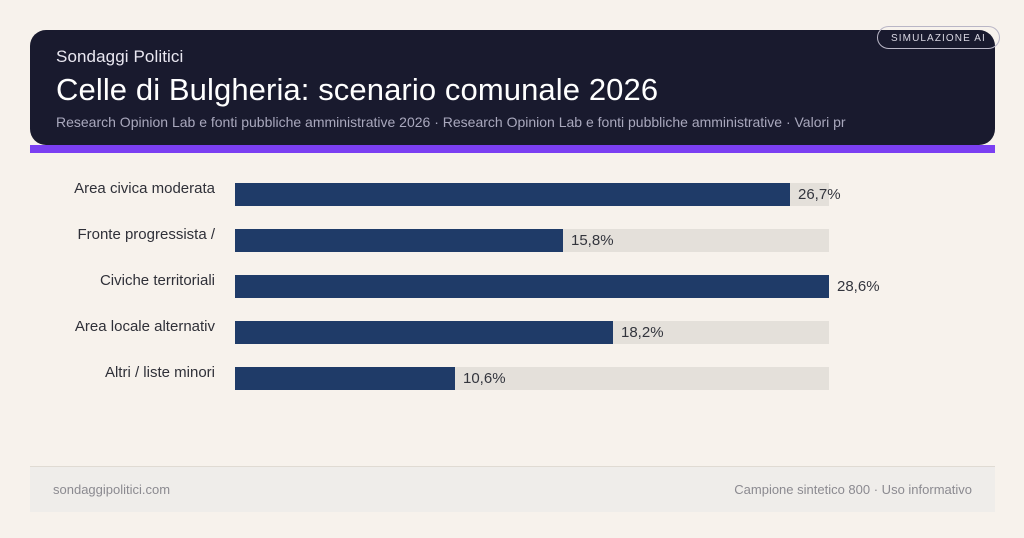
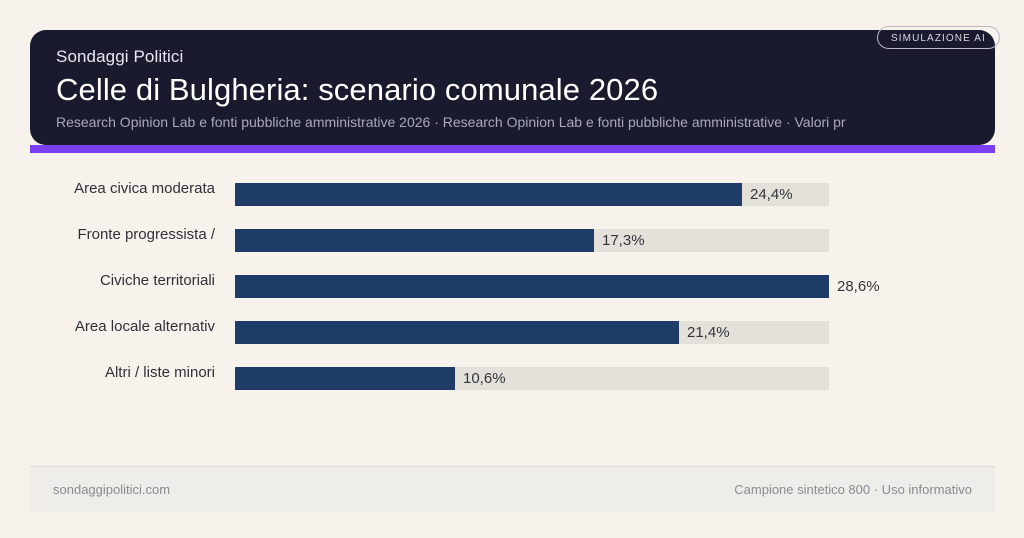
Area civica moderata: 26,7% -> 24,4%
Fronte progressista /: 15,8% -> 17,3%
Area locale alternativ: 18,2% -> 21,4%
